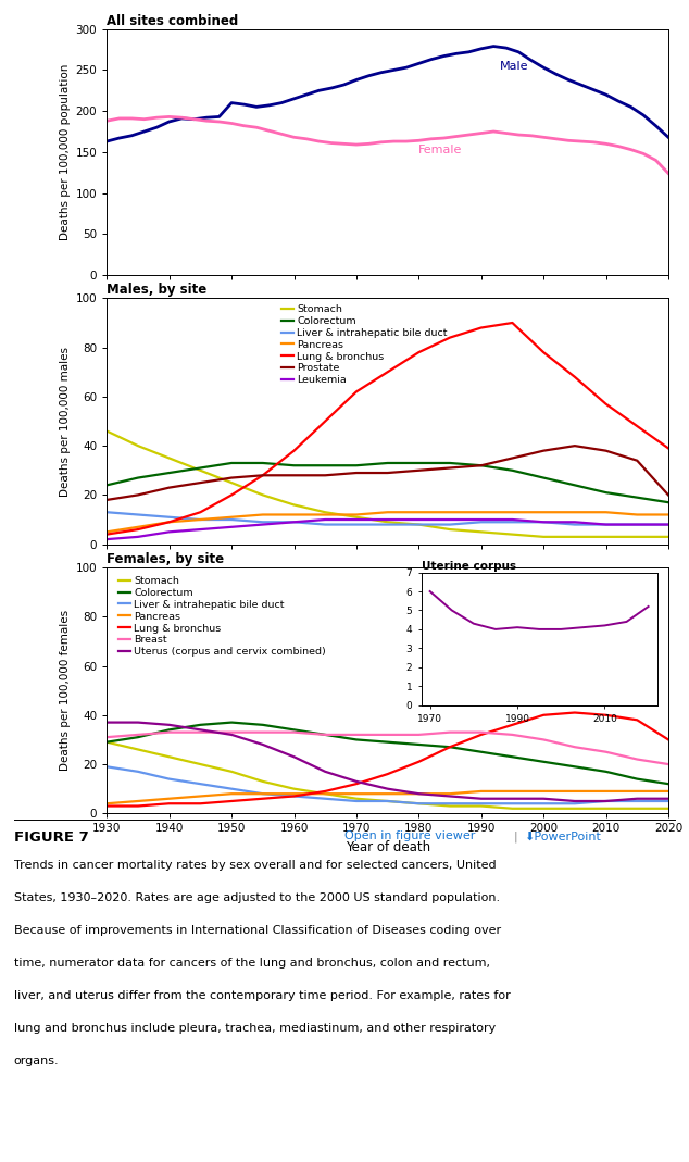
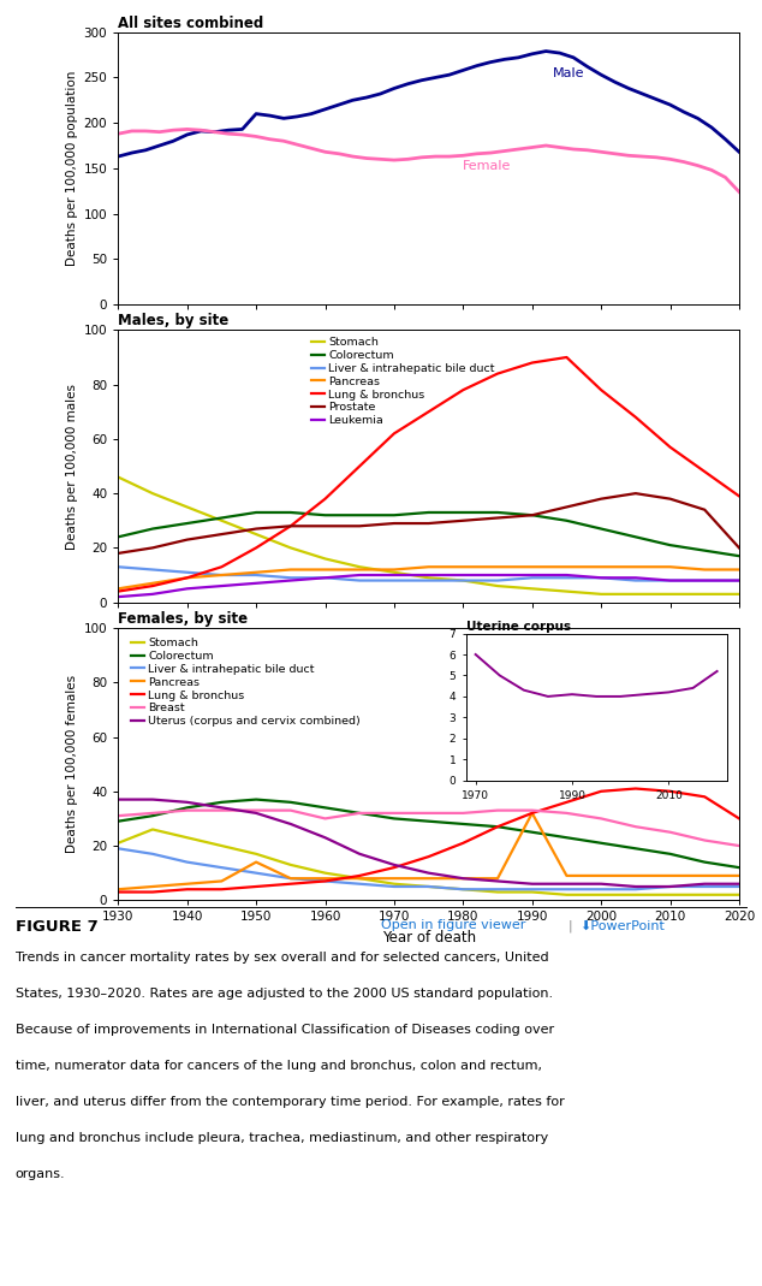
Females, by site/Stomach/1930: 29 -> 21
Females, by site/Pancreas/1950: 8 -> 14
Females, by site/Breast/1960: 33 -> 30
Females, by site/Pancreas/1990: 9 -> 32
